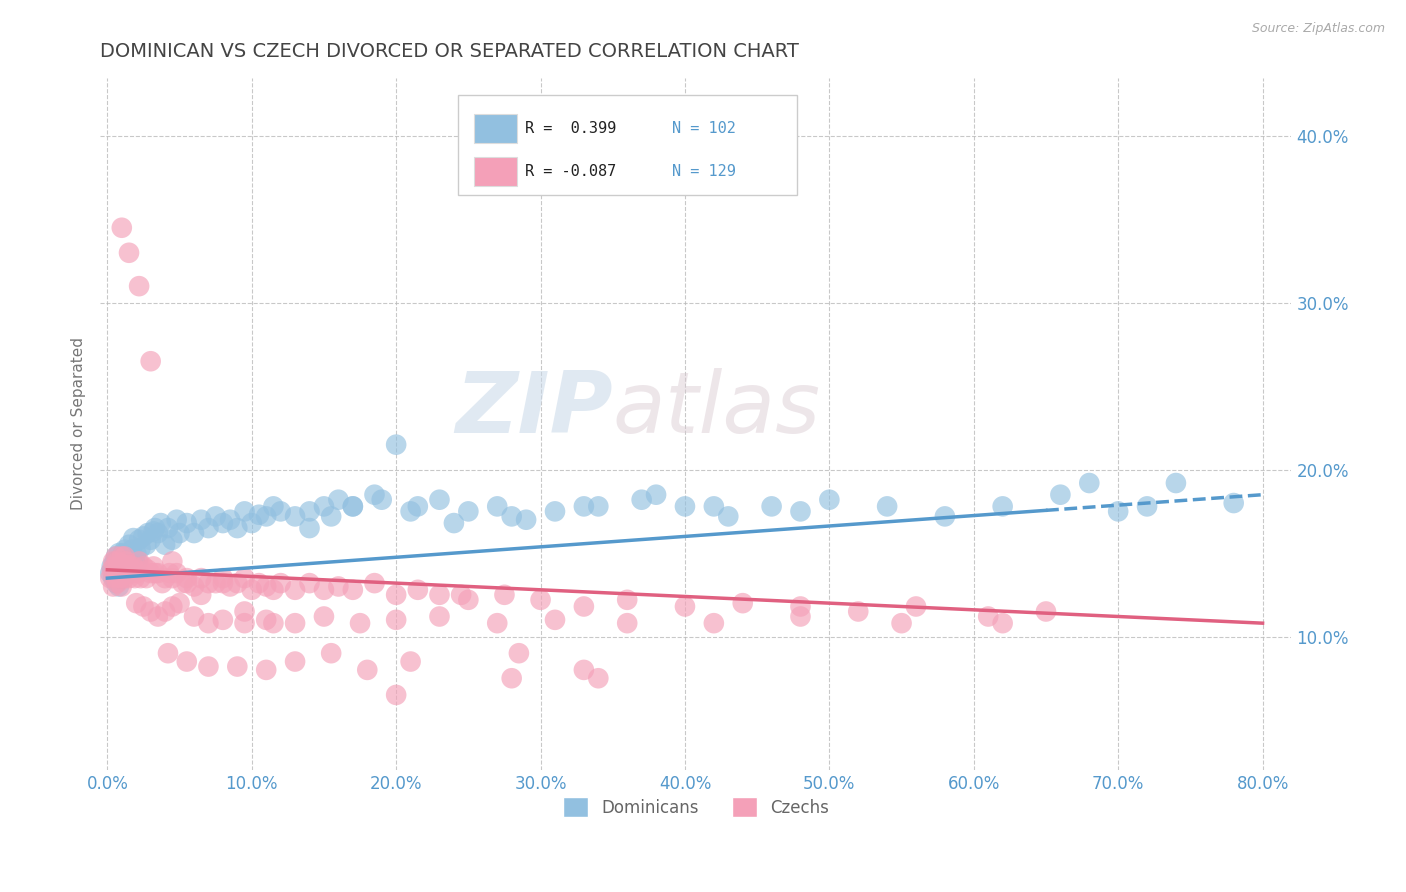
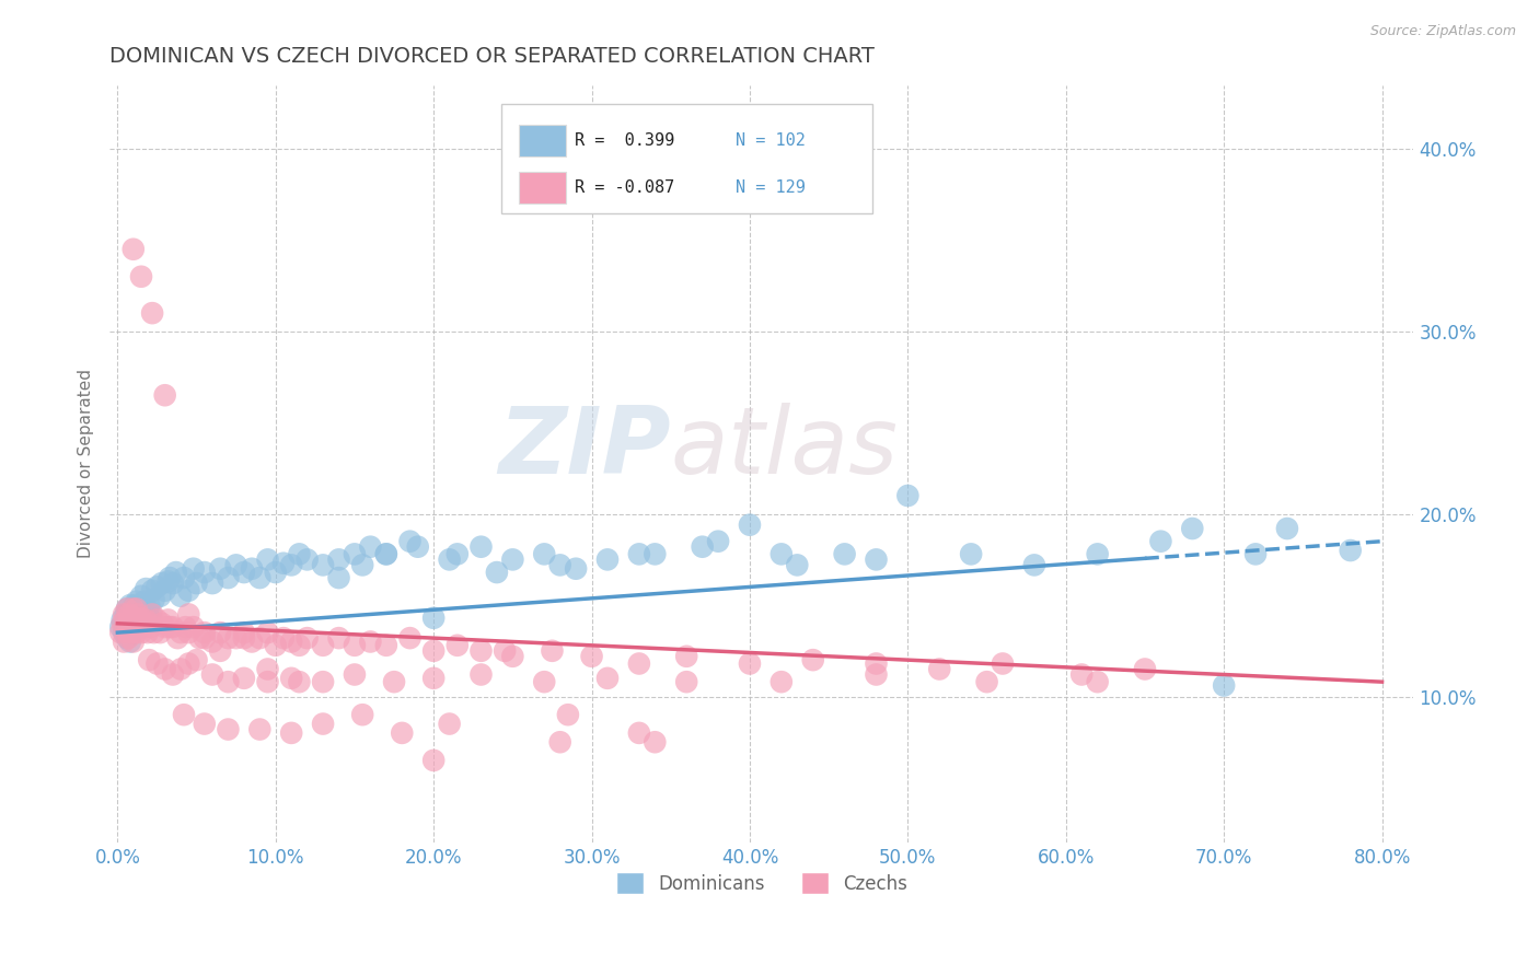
Dominicans/20.0%: 21.5% -> 14.3%
Dominicans/40.0%: 17.8% -> 19.4%
Dominicans/50.0%: 18.2% -> 21.0%
Dominicans/70.0%: 17.5% -> 10.6%
